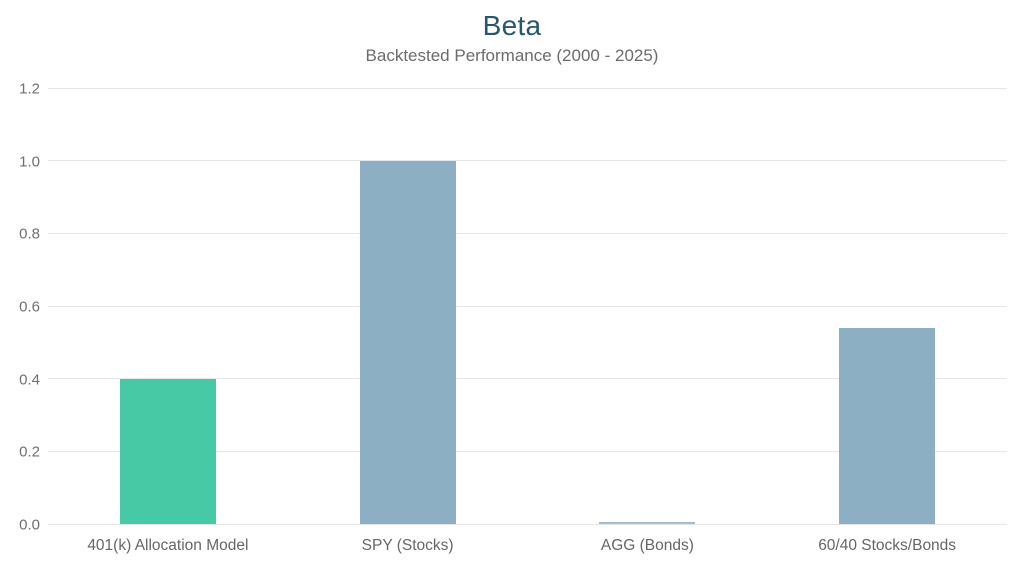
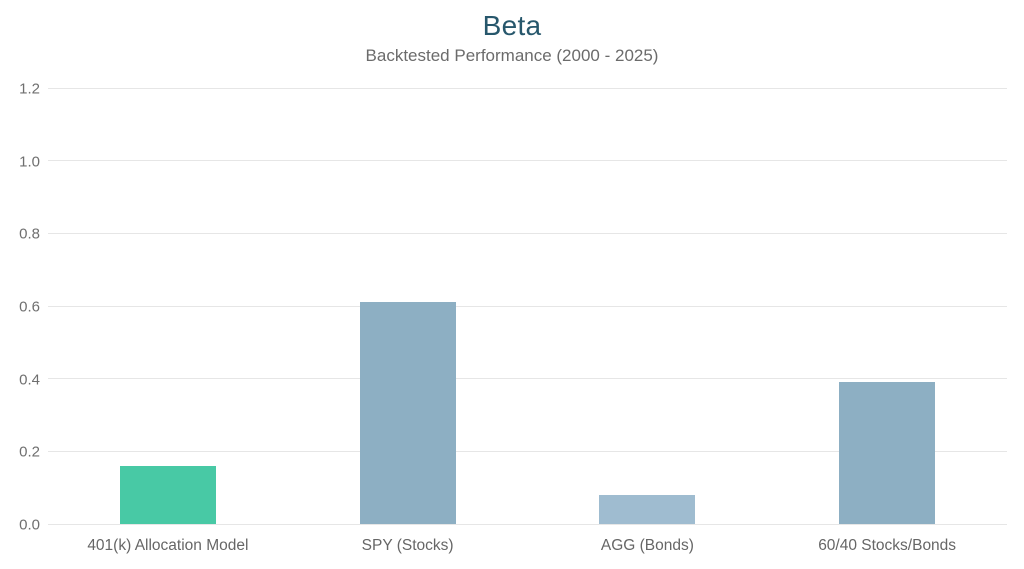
401(k) Allocation Model: 0.40 -> 0.16
SPY (Stocks): 1.00 -> 0.61
AGG (Bonds): 0.01 -> 0.08
60/40 Stocks/Bonds: 0.54 -> 0.39
